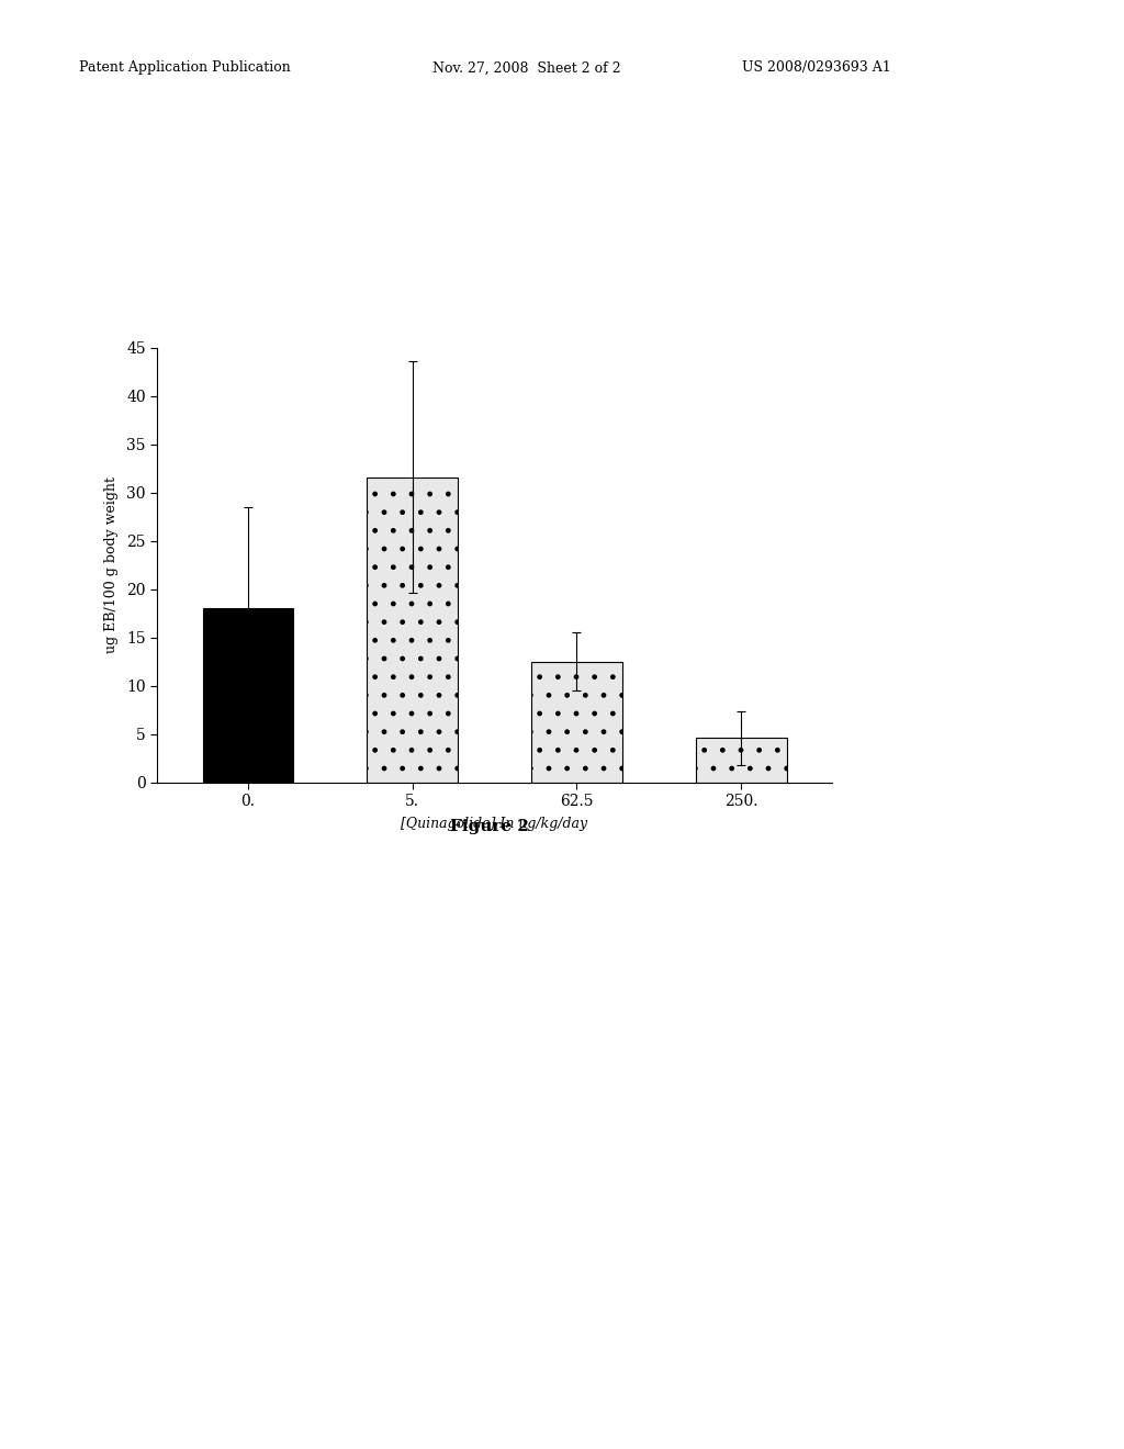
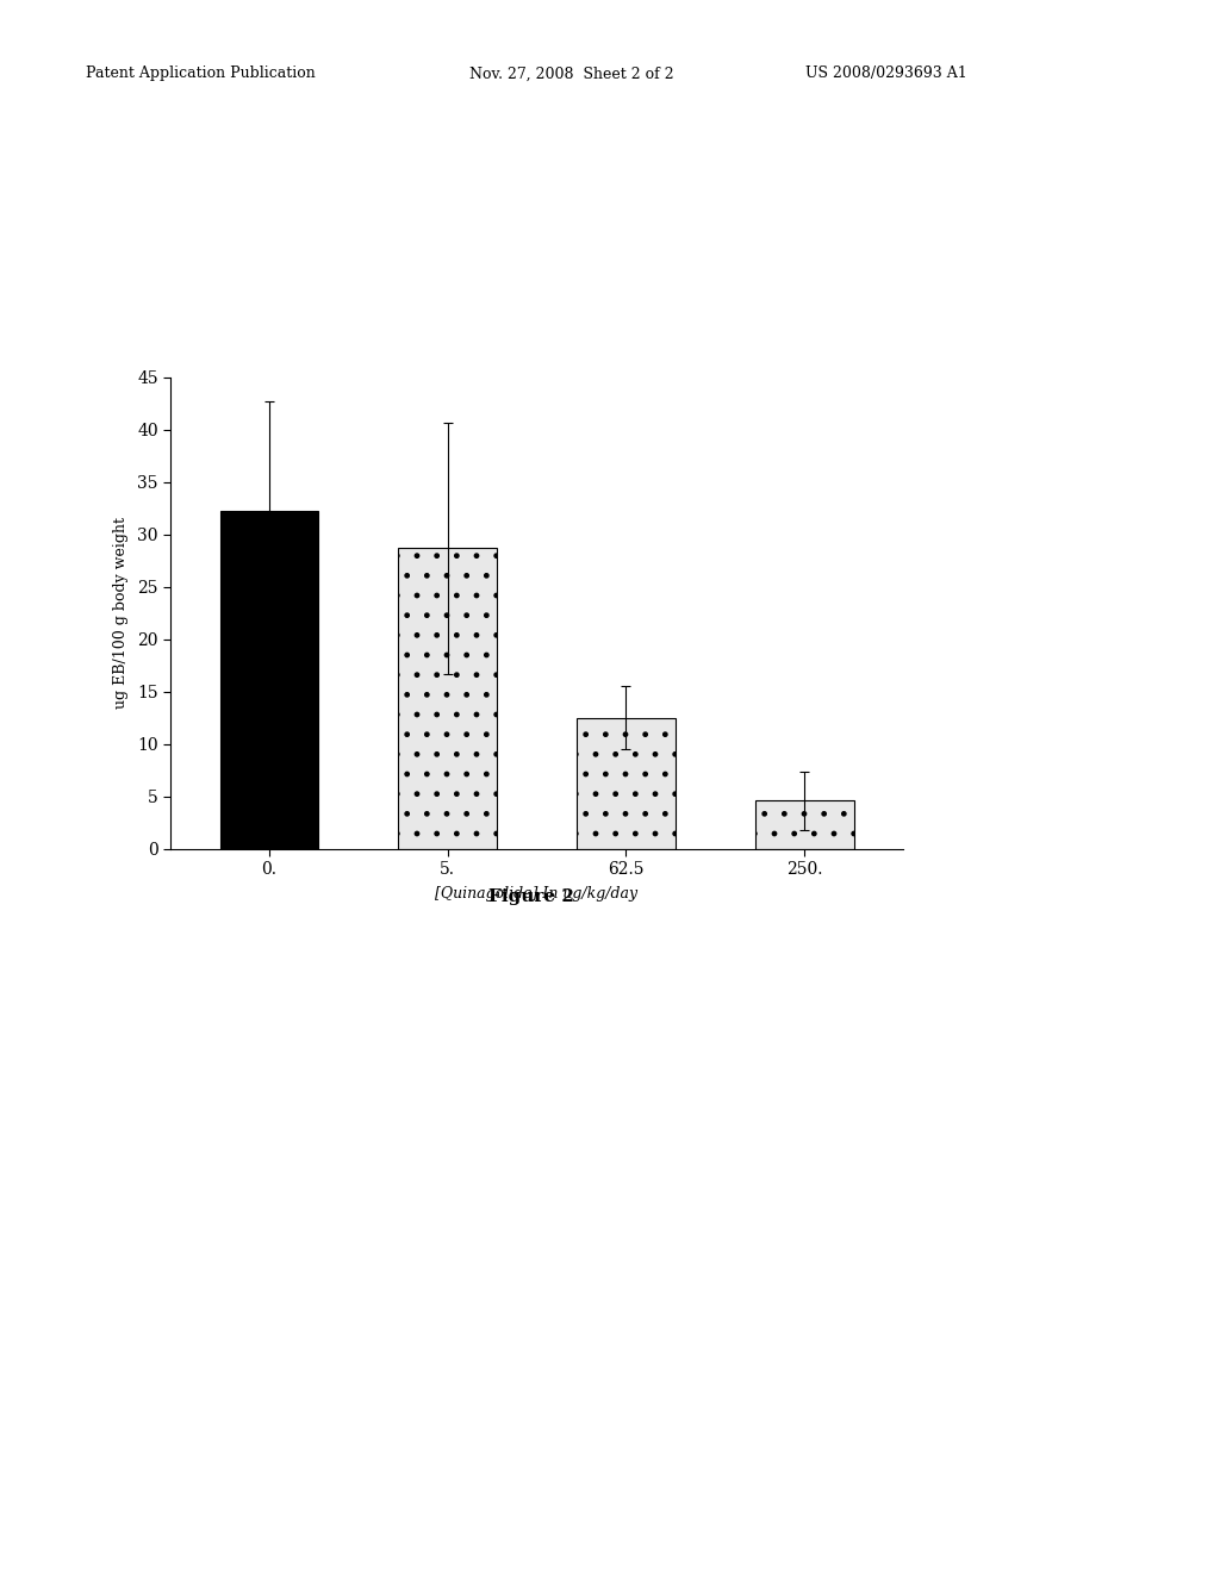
0.: 18.0 -> 32.2
5.: 31.6 -> 28.7
